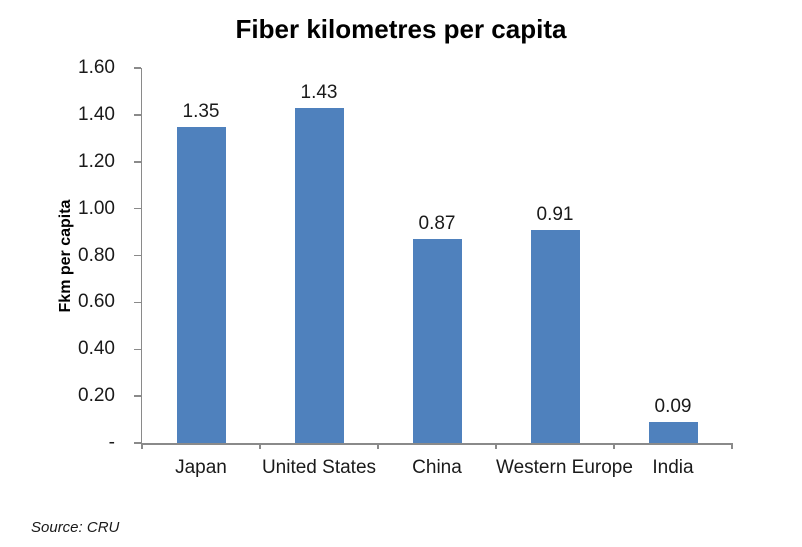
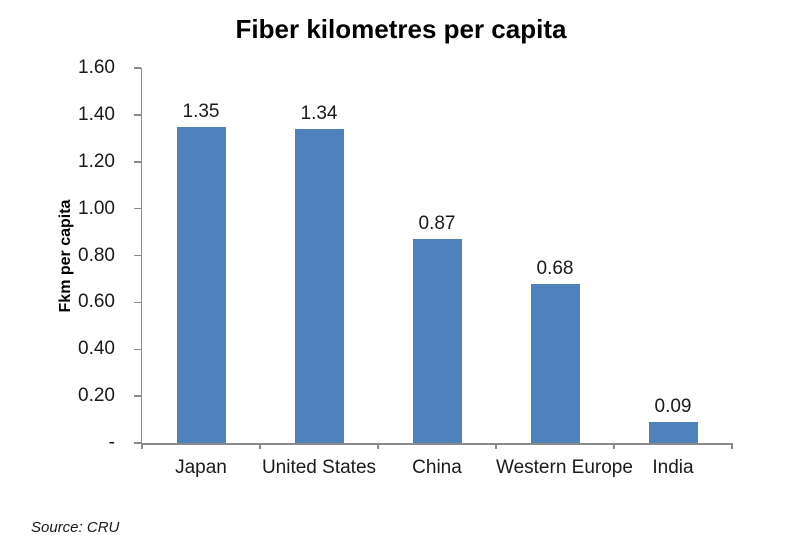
United States: 1.43 -> 1.34
Western Europe: 0.91 -> 0.68
